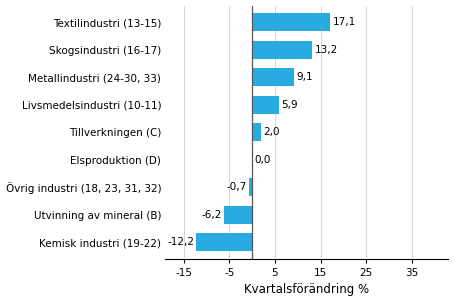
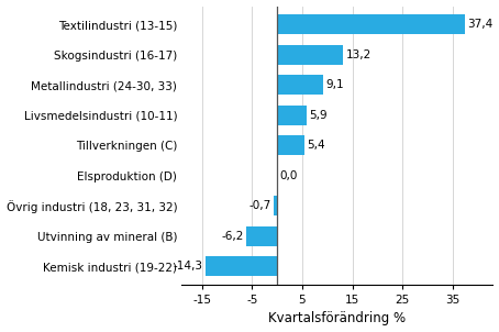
Textilindustri (13-15): 17,1 -> 37,4
Tillverkningen (C): 2,0 -> 5,4
Kemisk industri (19-22): -12,2 -> -14,3
